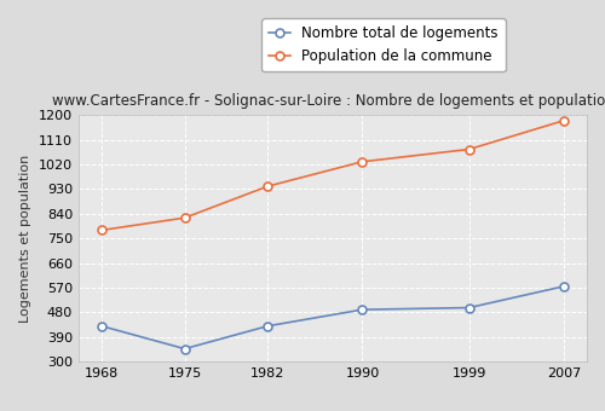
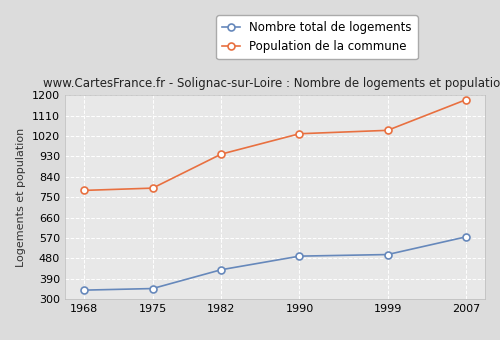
Nombre total de logements/1968: 430 -> 340
Population de la commune/1975: 825 -> 790
Population de la commune/1999: 1075 -> 1045
